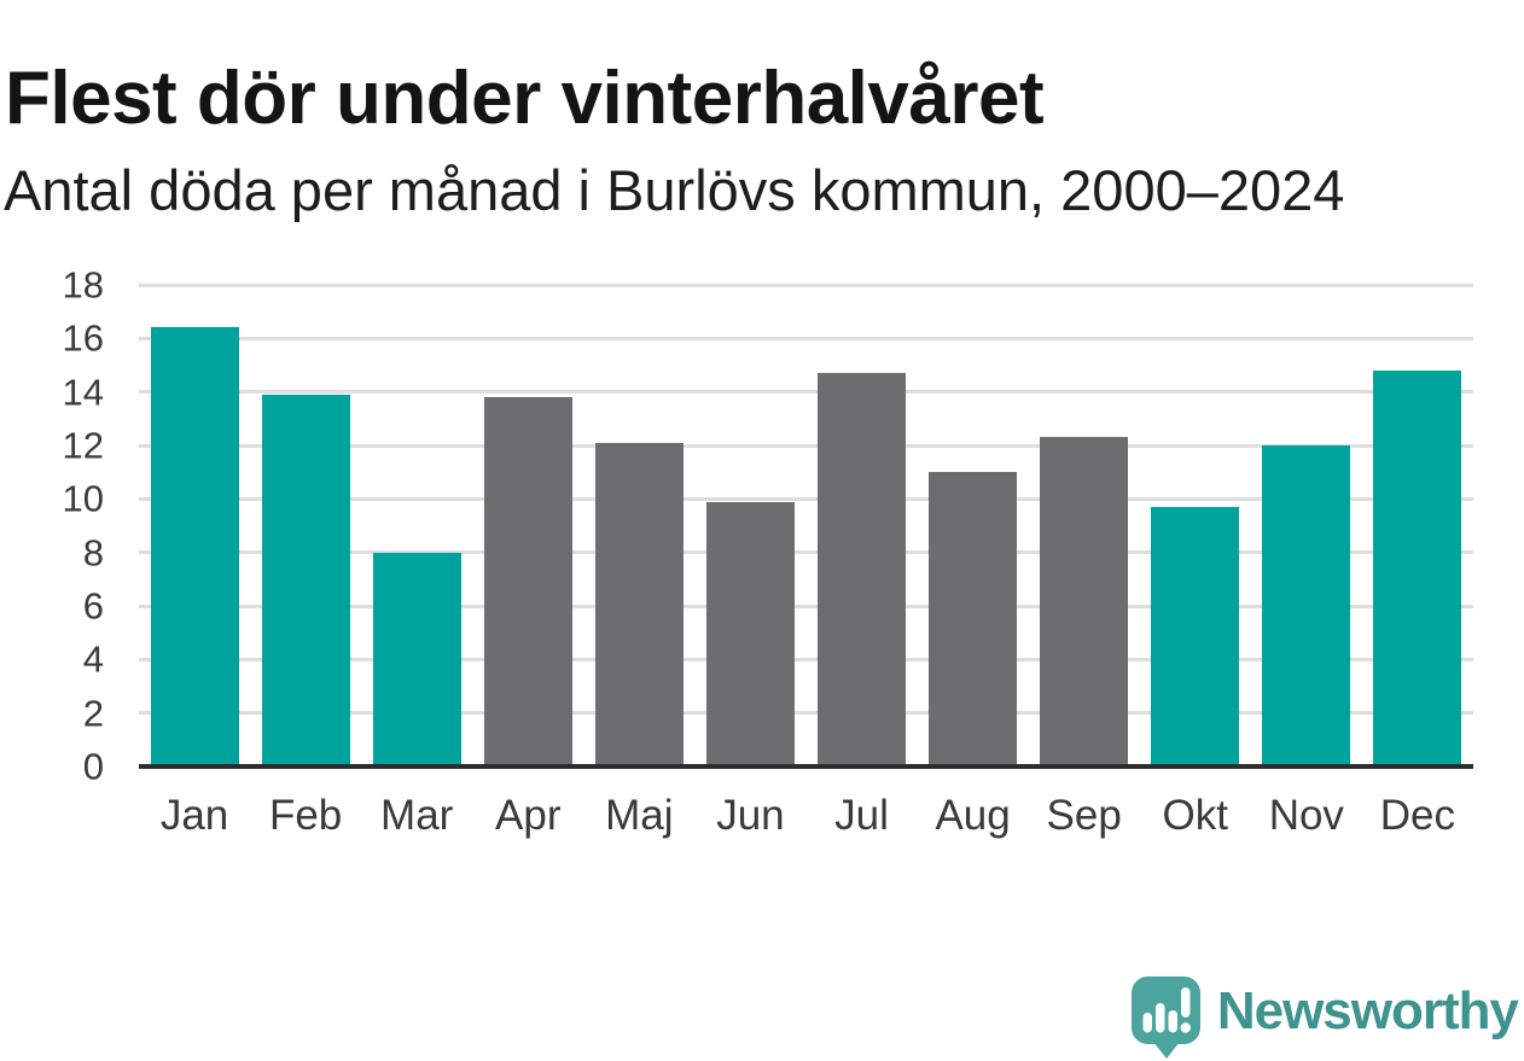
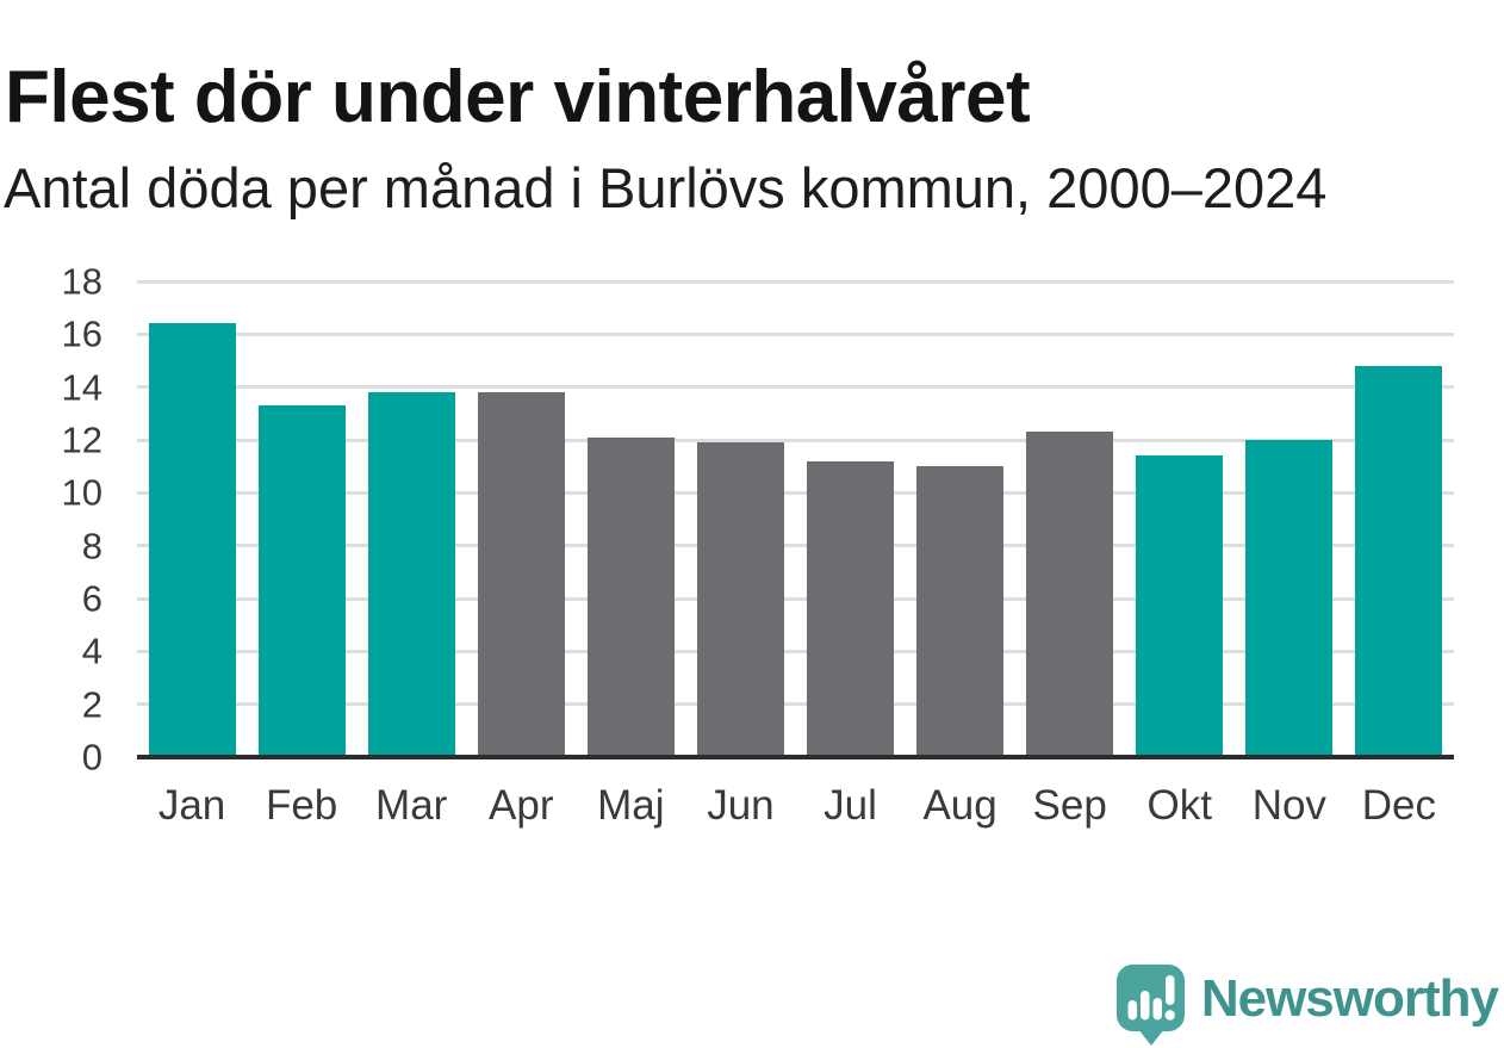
Feb: 13.9 -> 13.3
Mar: 8.0 -> 13.8
Jun: 9.9 -> 11.9
Jul: 14.7 -> 11.2
Okt: 9.7 -> 11.4
